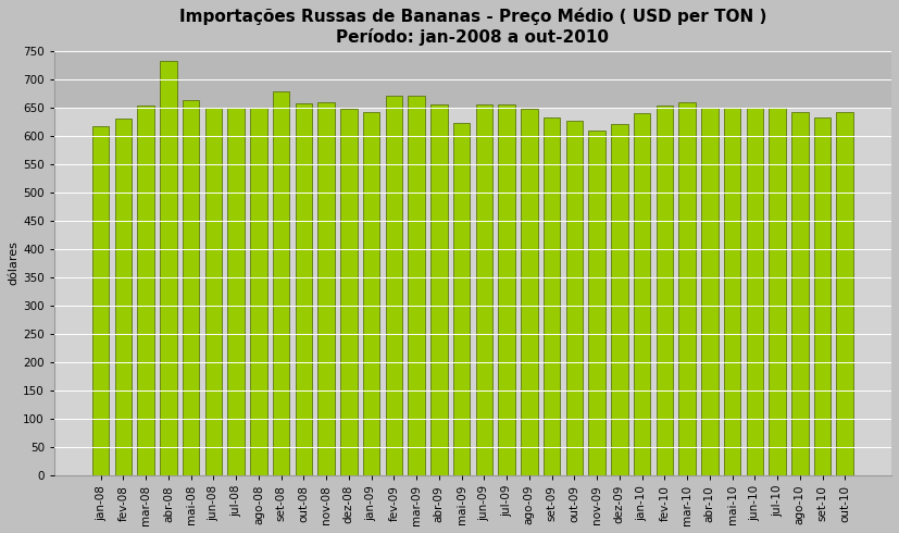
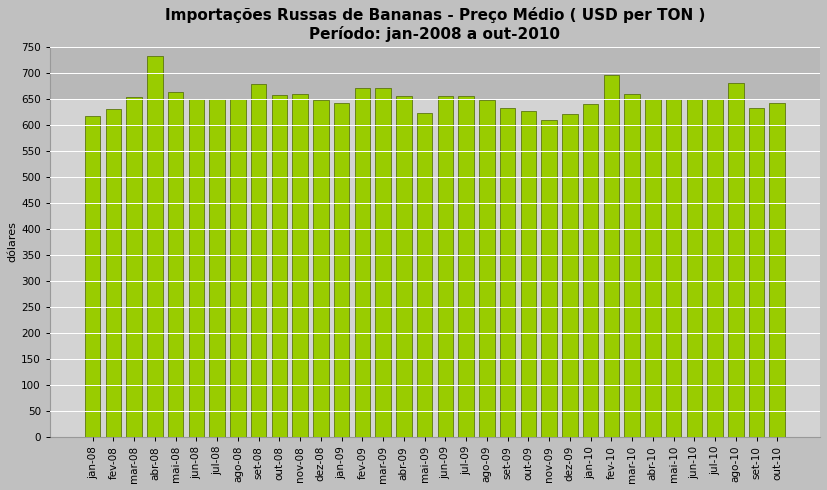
fev-10: 653 -> 696
ago-10: 643 -> 680
